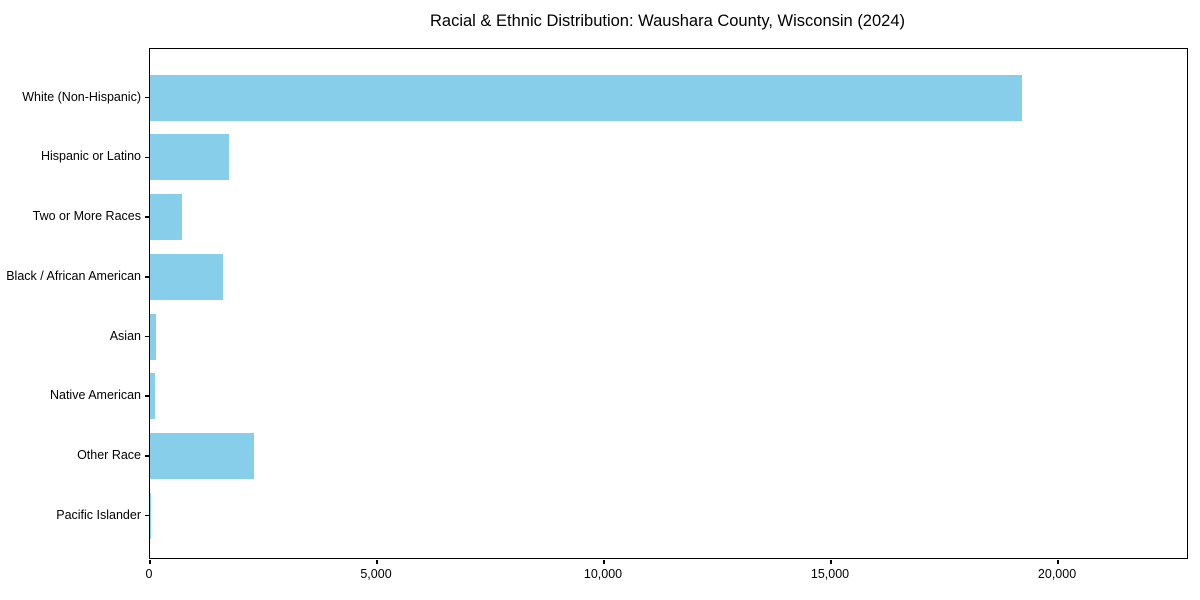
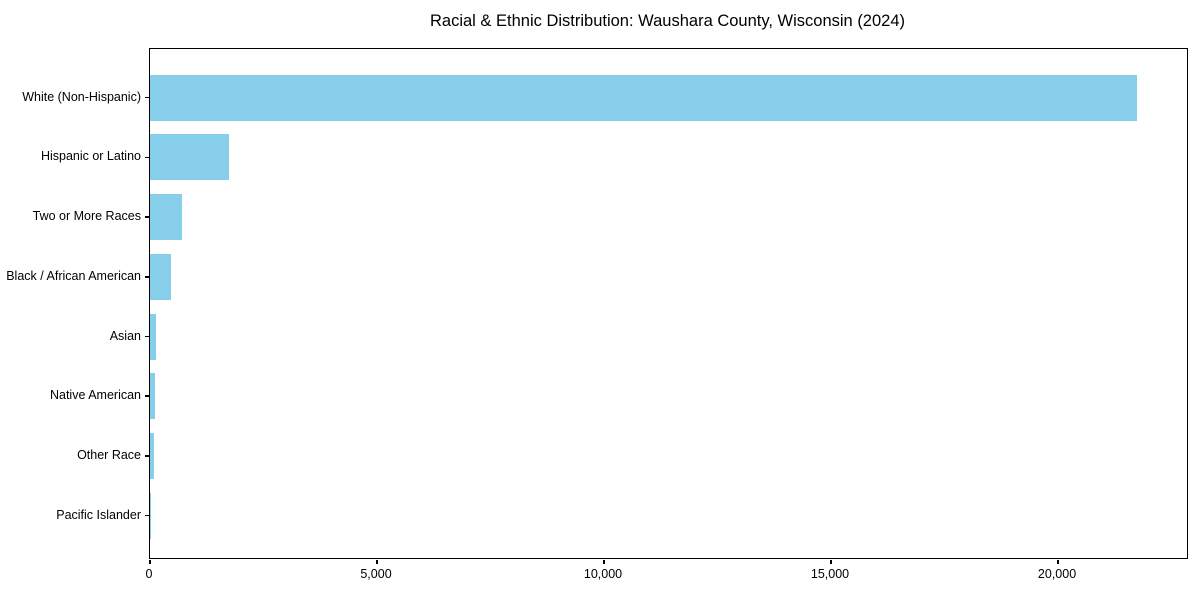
White (Non-Hispanic): 19200 -> 21700
Black / African American: 1600 -> 500
Other Race: 2300 -> 100
